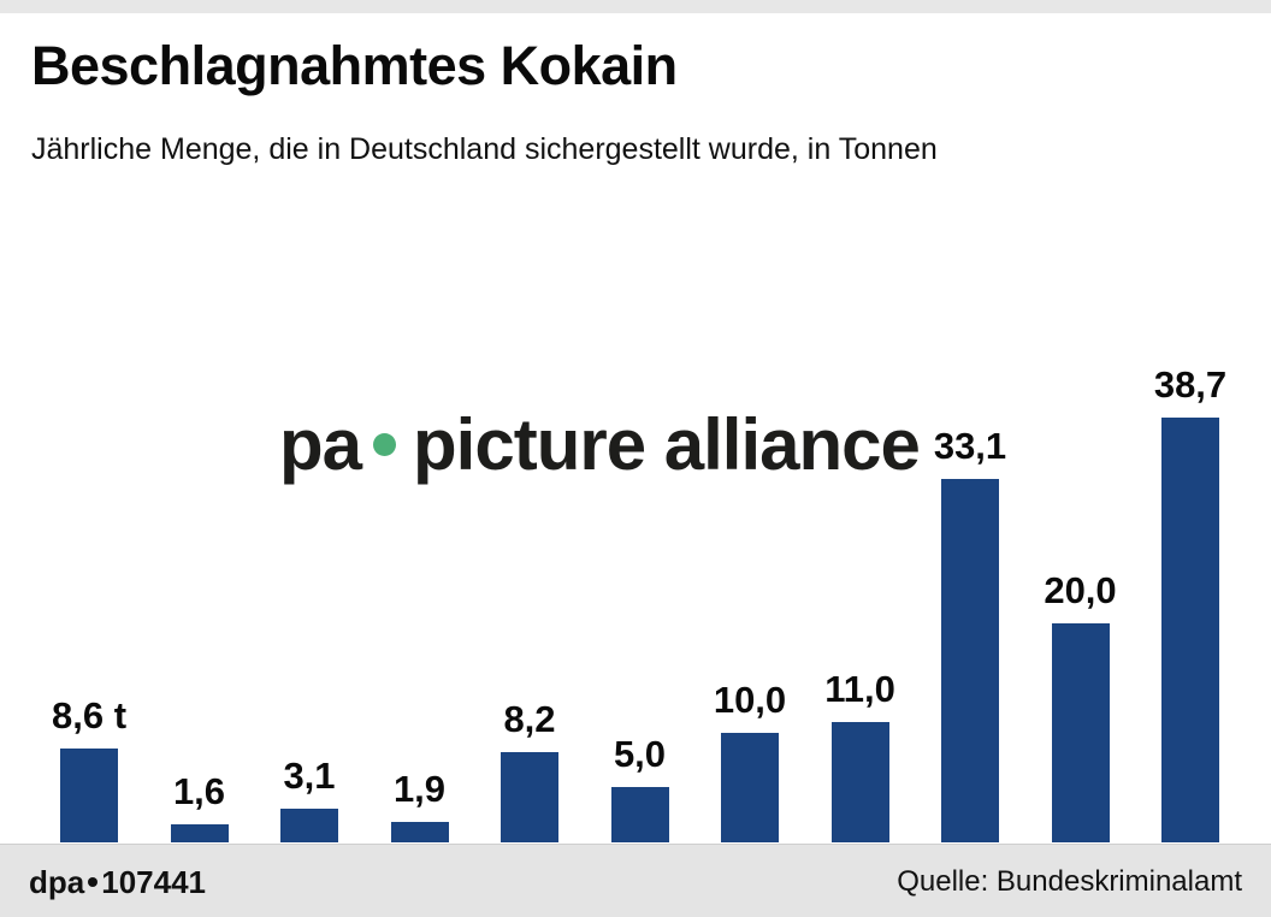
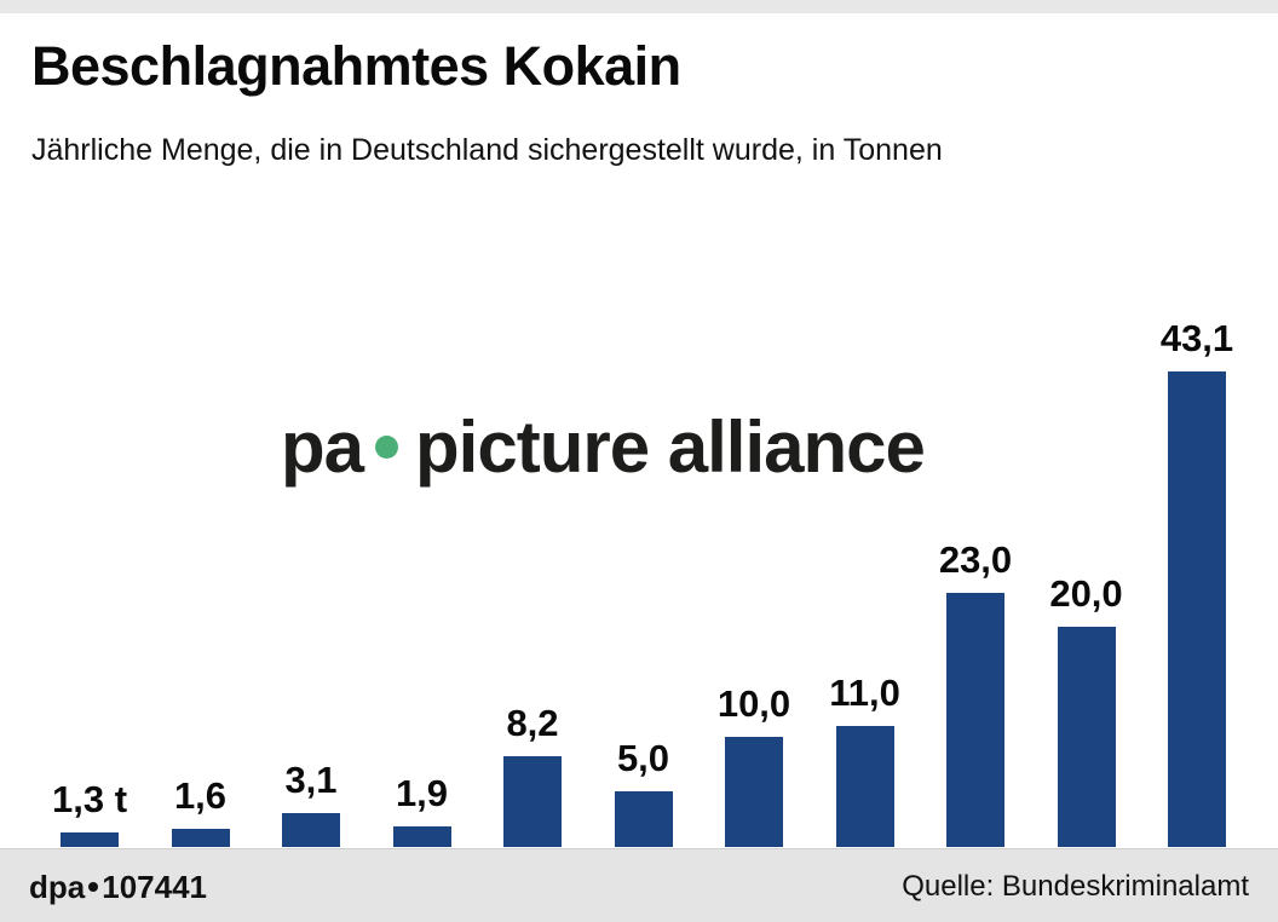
2013: 8,6 -> 1,3
21: 33,1 -> 23,0
2023: 38,7 -> 43,1
